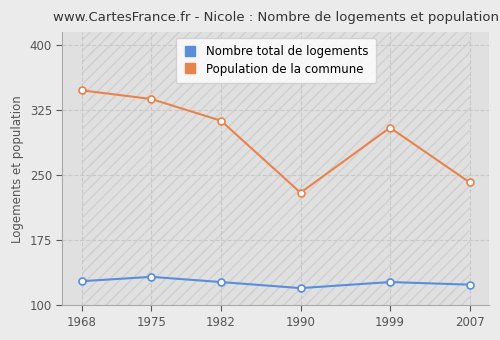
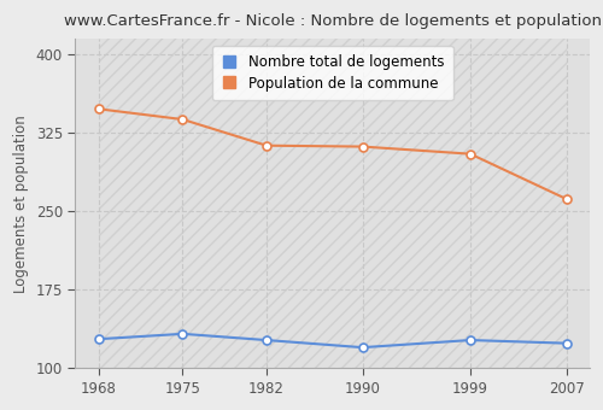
Population de la commune/1990: 230 -> 312
Population de la commune/2007: 242 -> 262
